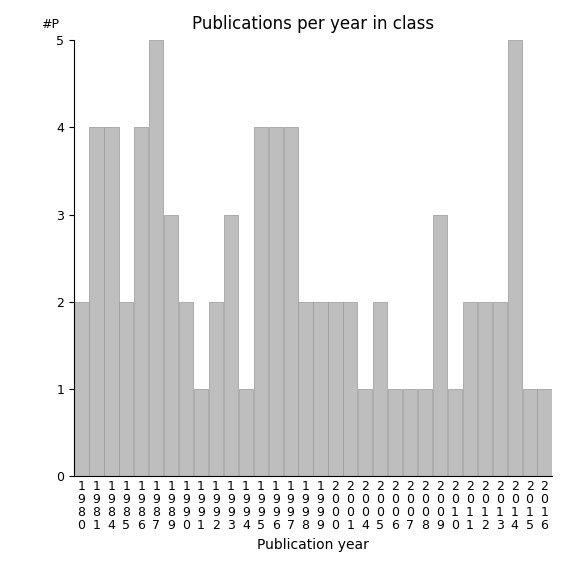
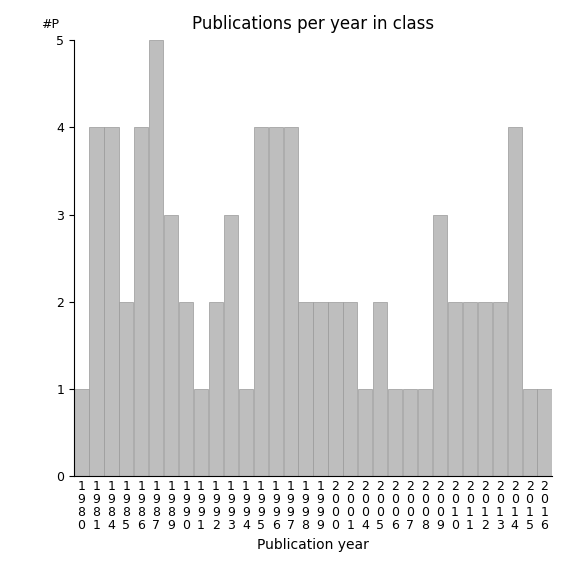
1 9 8 0: 2 -> 1
2 0 1 0: 1 -> 2
2 0 1 4: 5 -> 4
